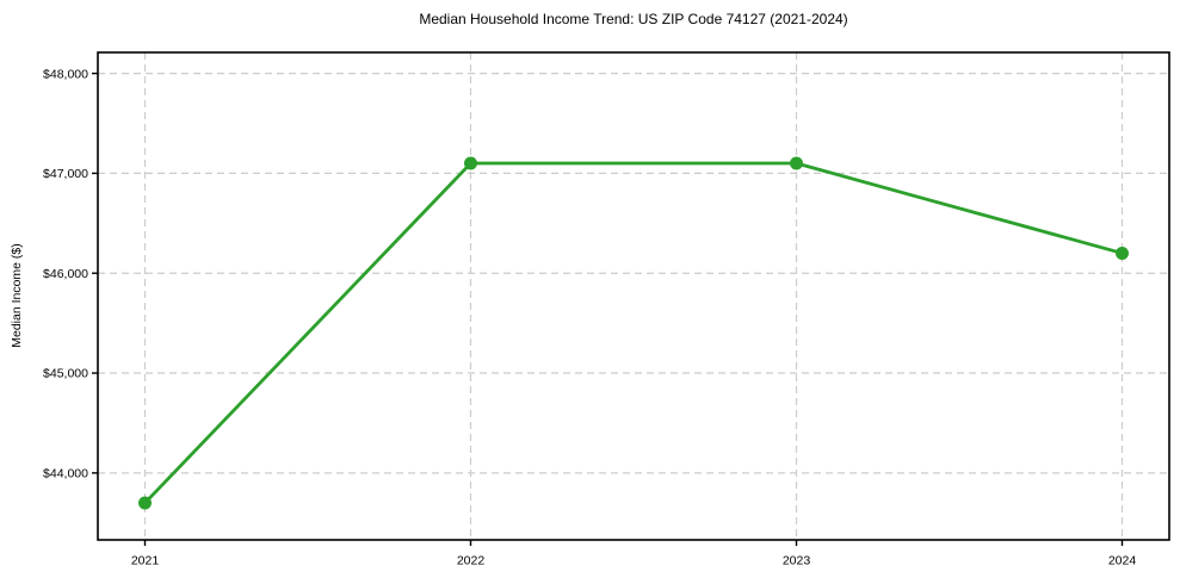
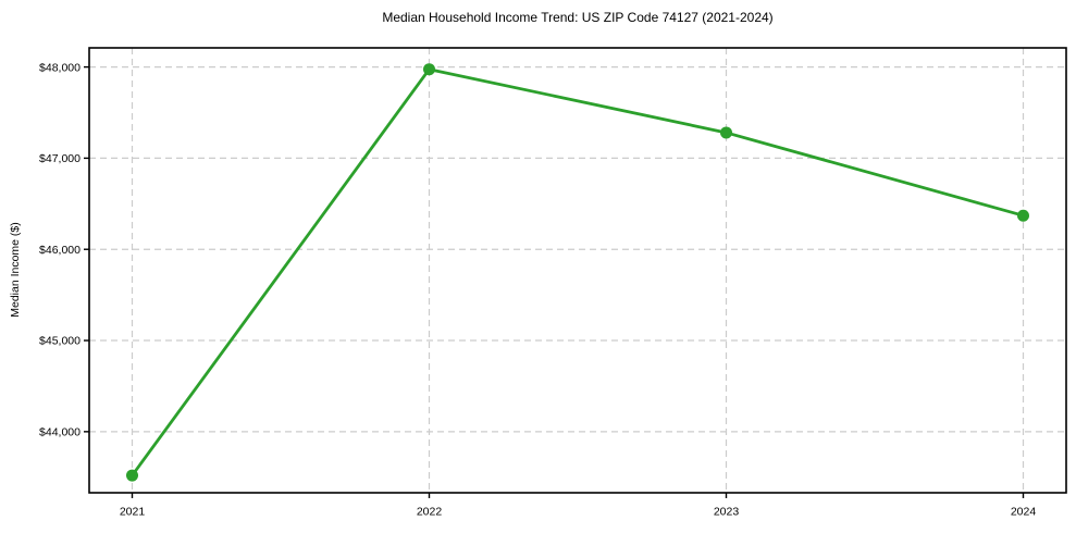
2021: $43700 -> $43500
2022: $47100 -> $48000
2023: $47100 -> $47300
2024: $46200 -> $46400
